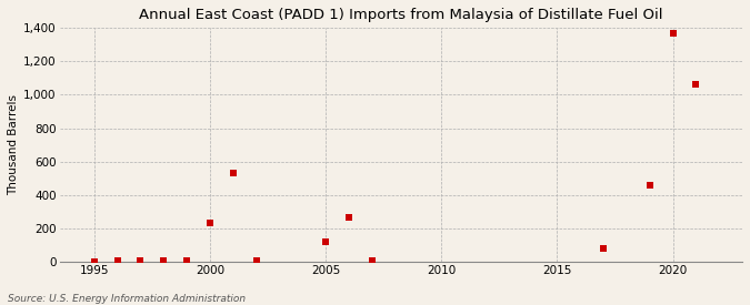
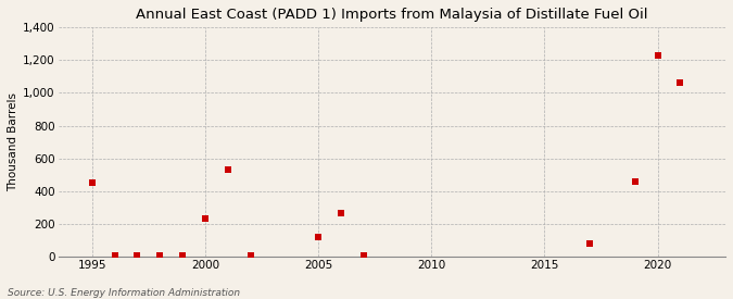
1995: 0 -> 450
2020: 1,370 -> 1,230
